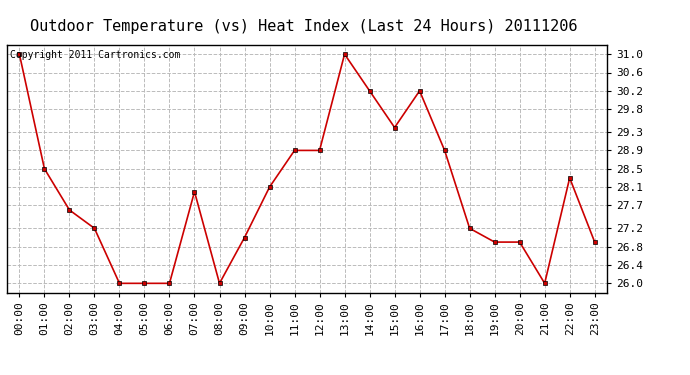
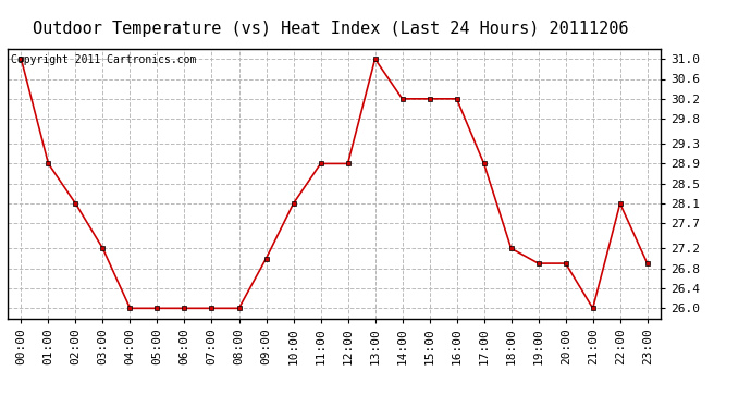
01:00: 28.5 -> 28.9
02:00: 27.6 -> 28.1
07:00: 28.0 -> 26.0
15:00: 29.4 -> 30.2
22:00: 28.3 -> 28.1
